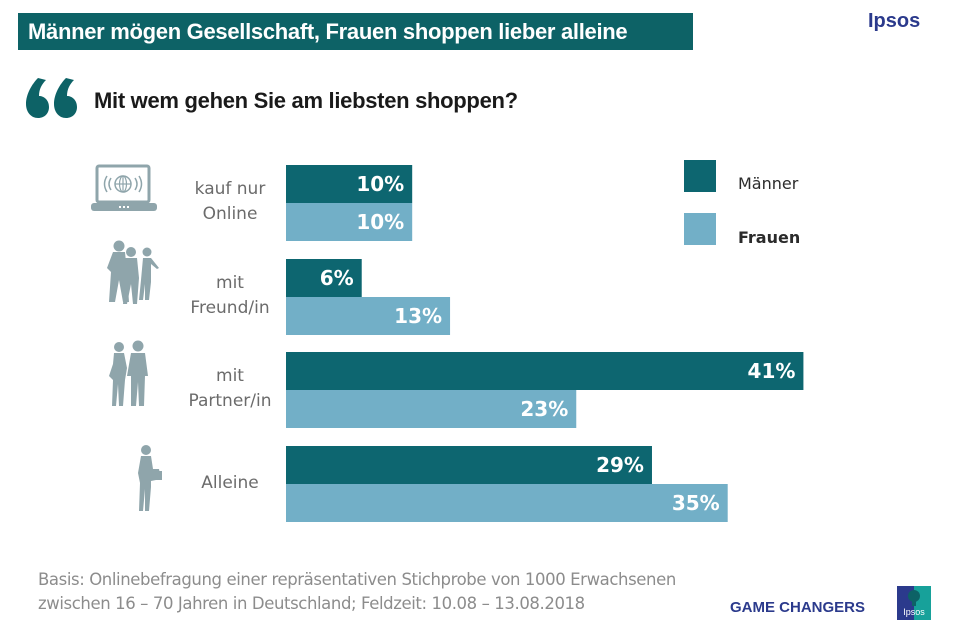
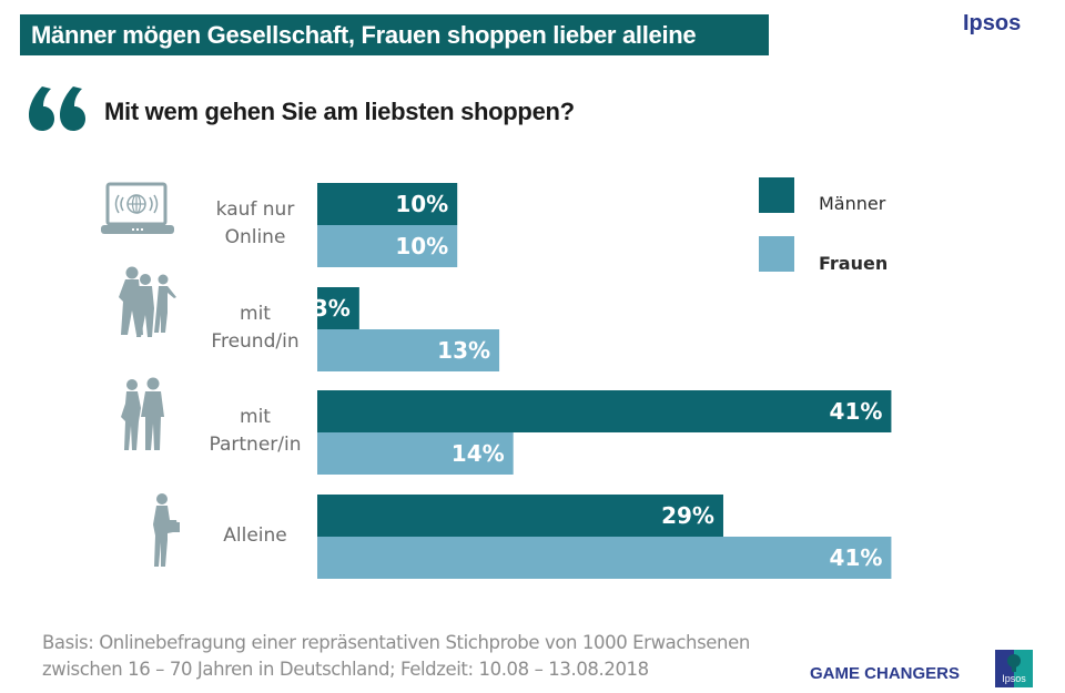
Männer/mit Freund/in: 6% -> 3%
Frauen/mit Partner/in: 23% -> 14%
Frauen/Alleine: 35% -> 41%
